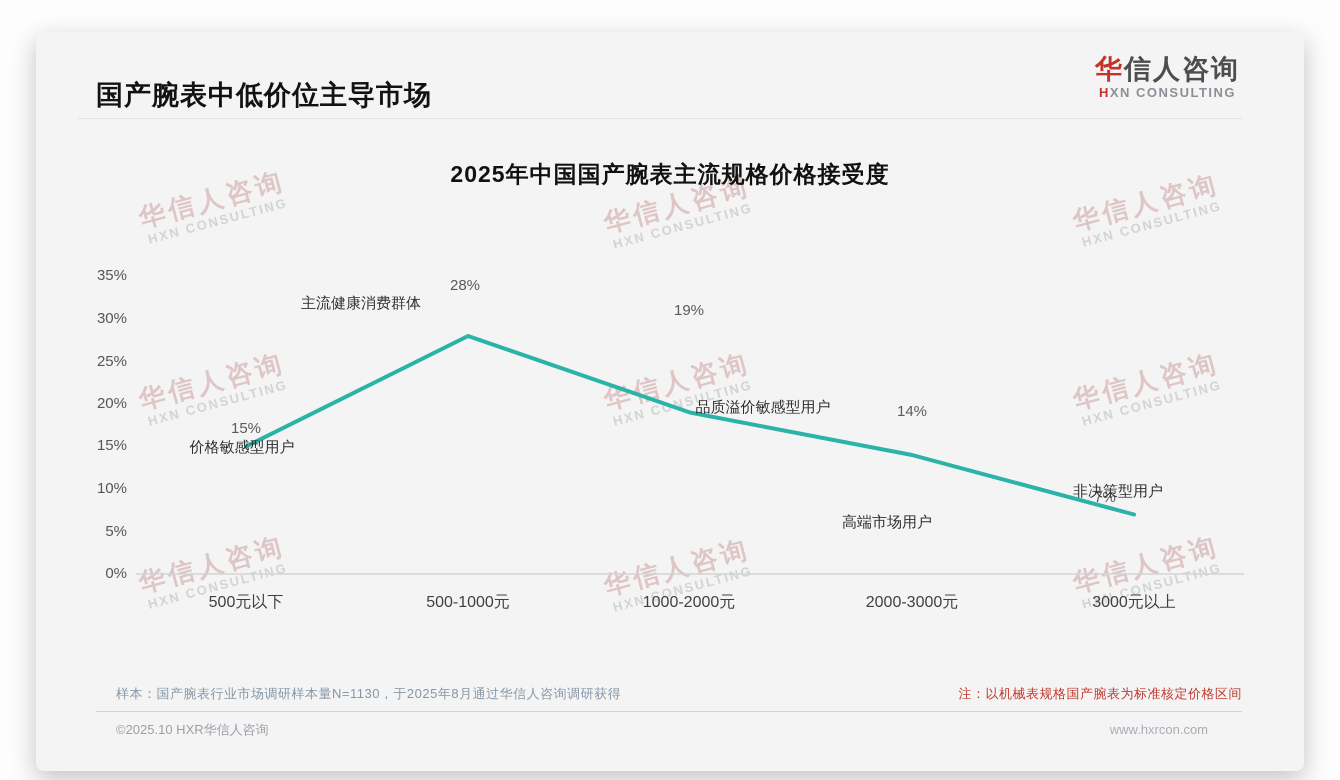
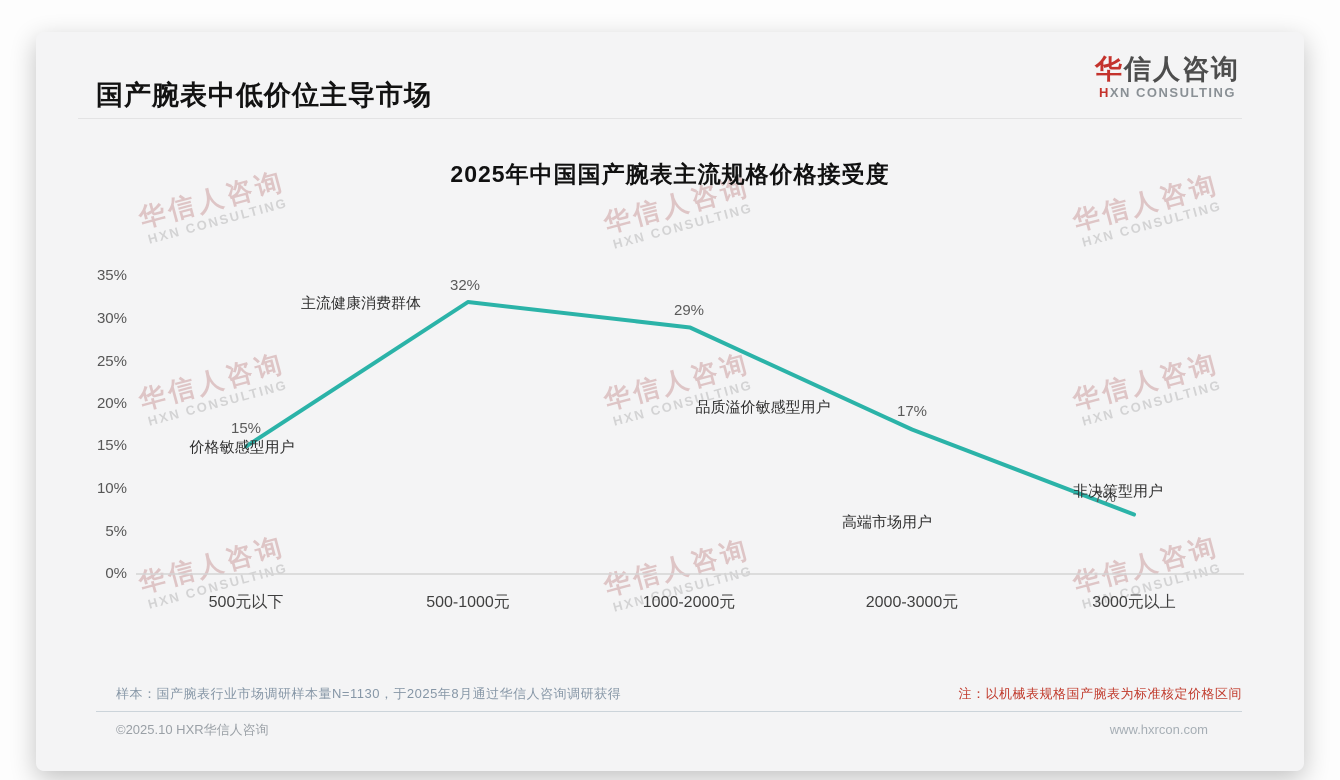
500-1000元: 28% -> 32%
1000-2000元: 19% -> 29%
2000-3000元: 14% -> 17%
